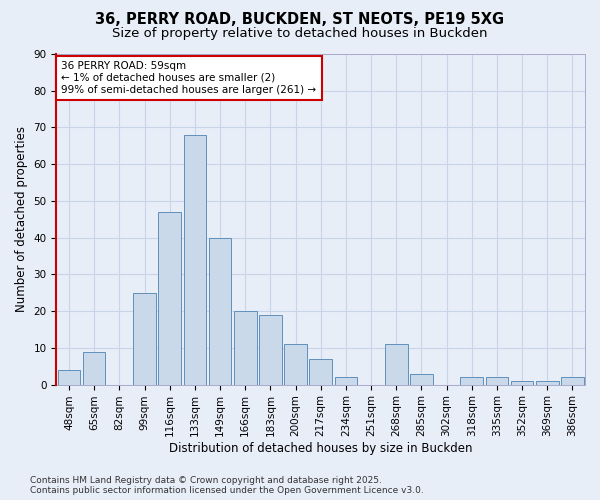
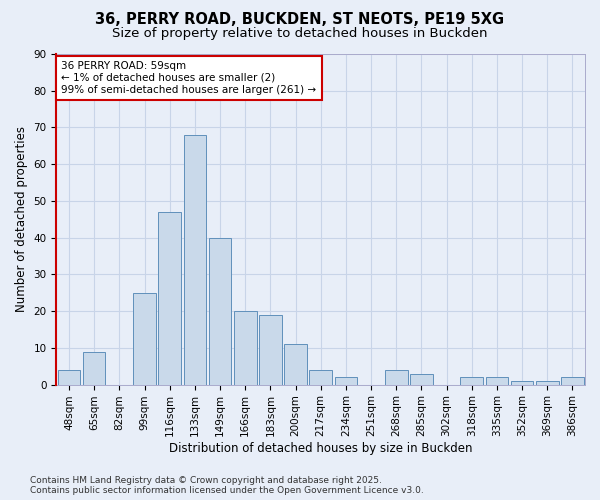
217sqm: 7 -> 4
268sqm: 11 -> 4
